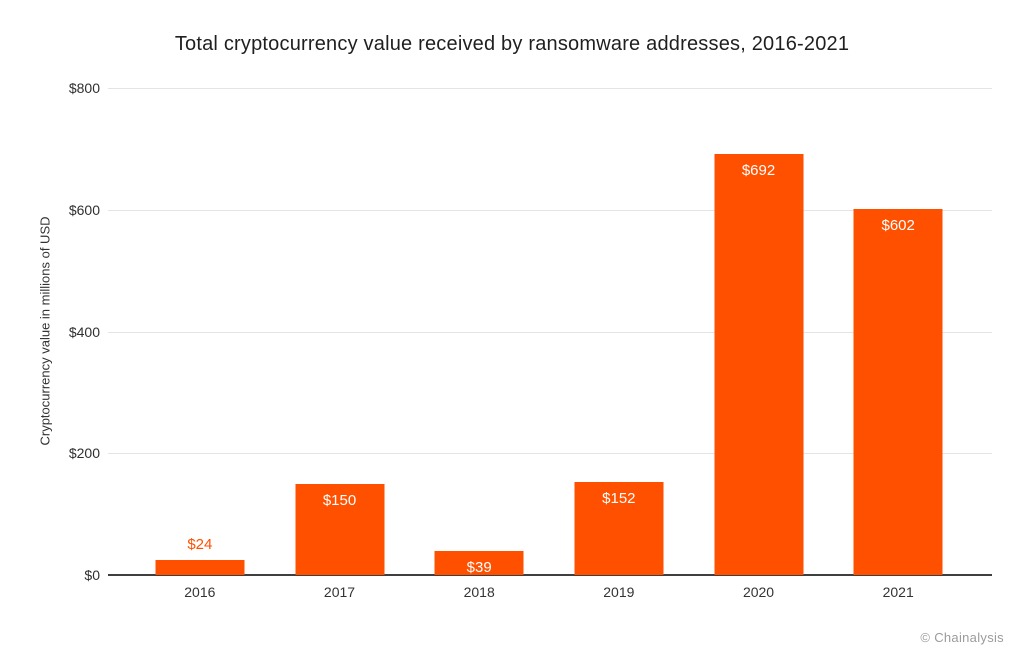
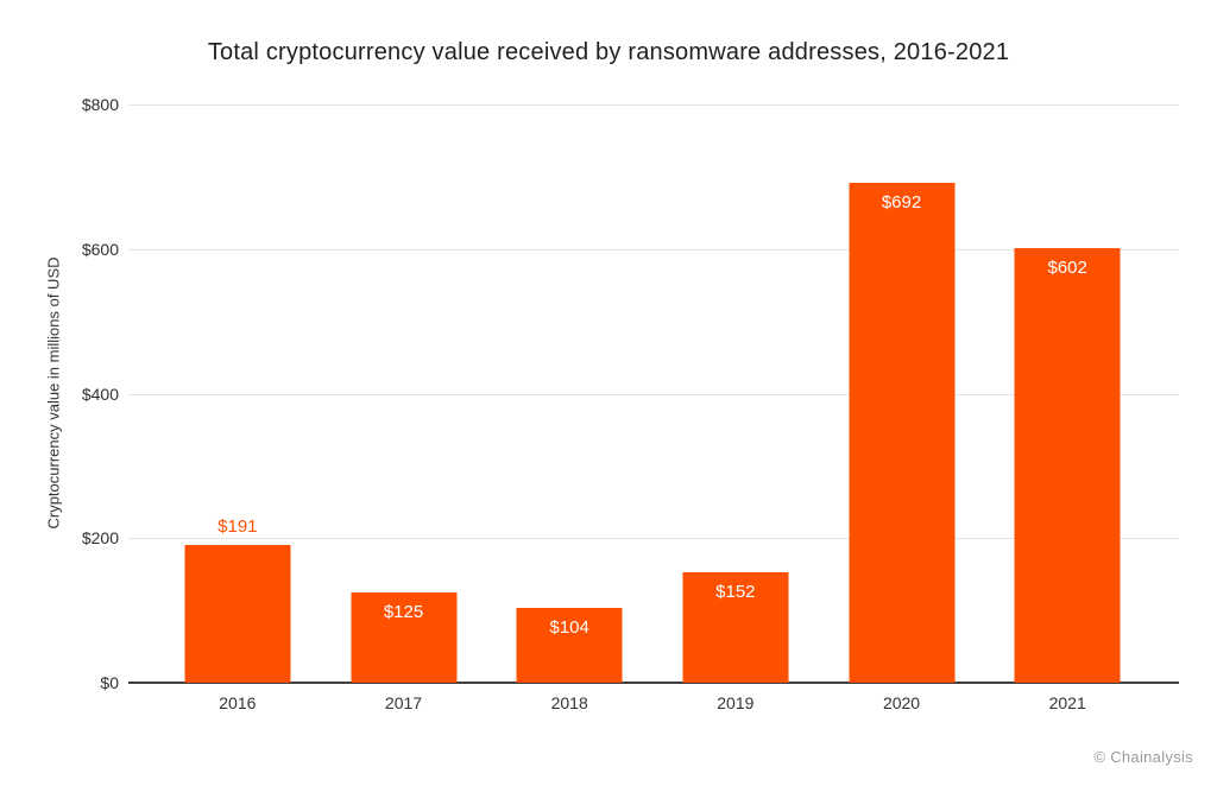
2016: $24 -> $191
2017: $150 -> $125
2018: $39 -> $104
